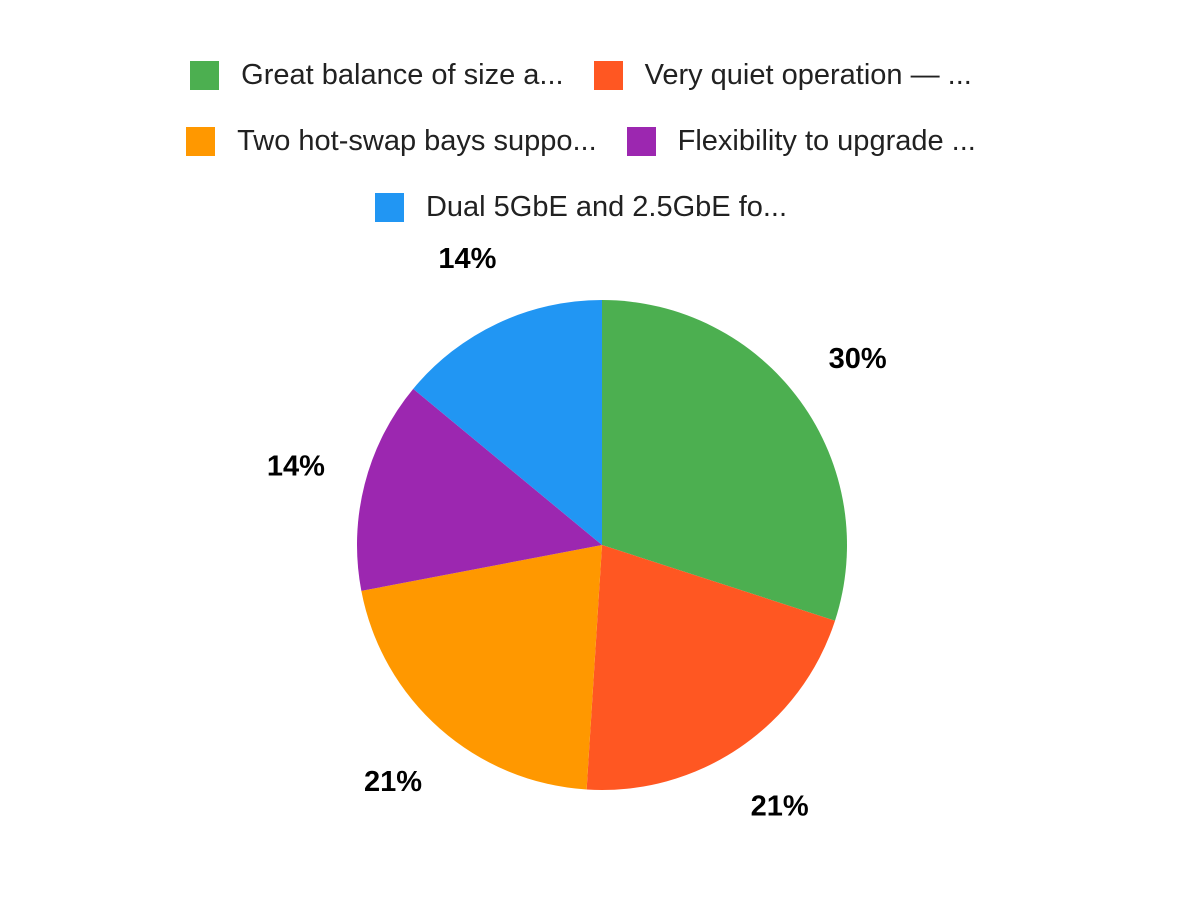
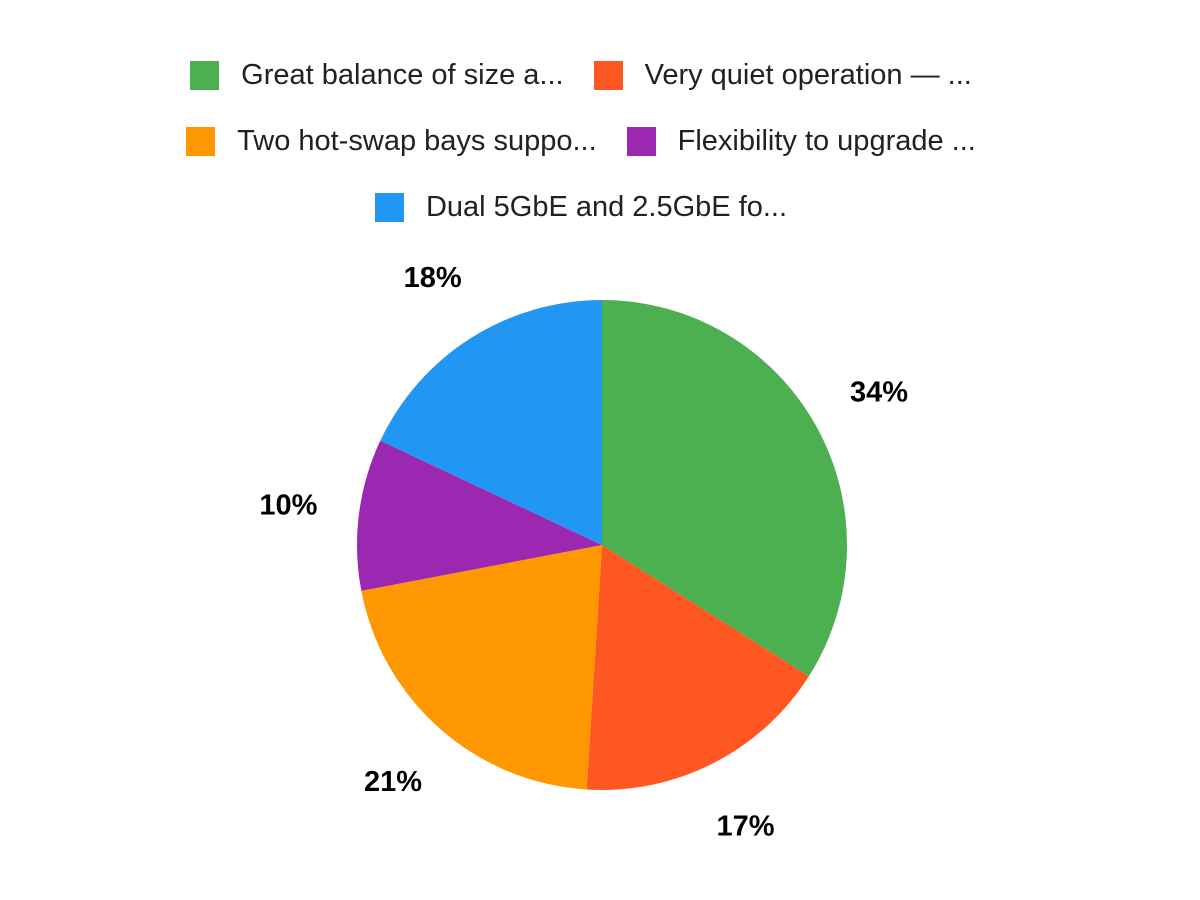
Great balance of size a...: 30% -> 34%
Very quiet operation — ...: 21% -> 17%
Flexibility to upgrade ...: 14% -> 10%
Dual 5GbE and 2.5GbE fo...: 14% -> 18%
